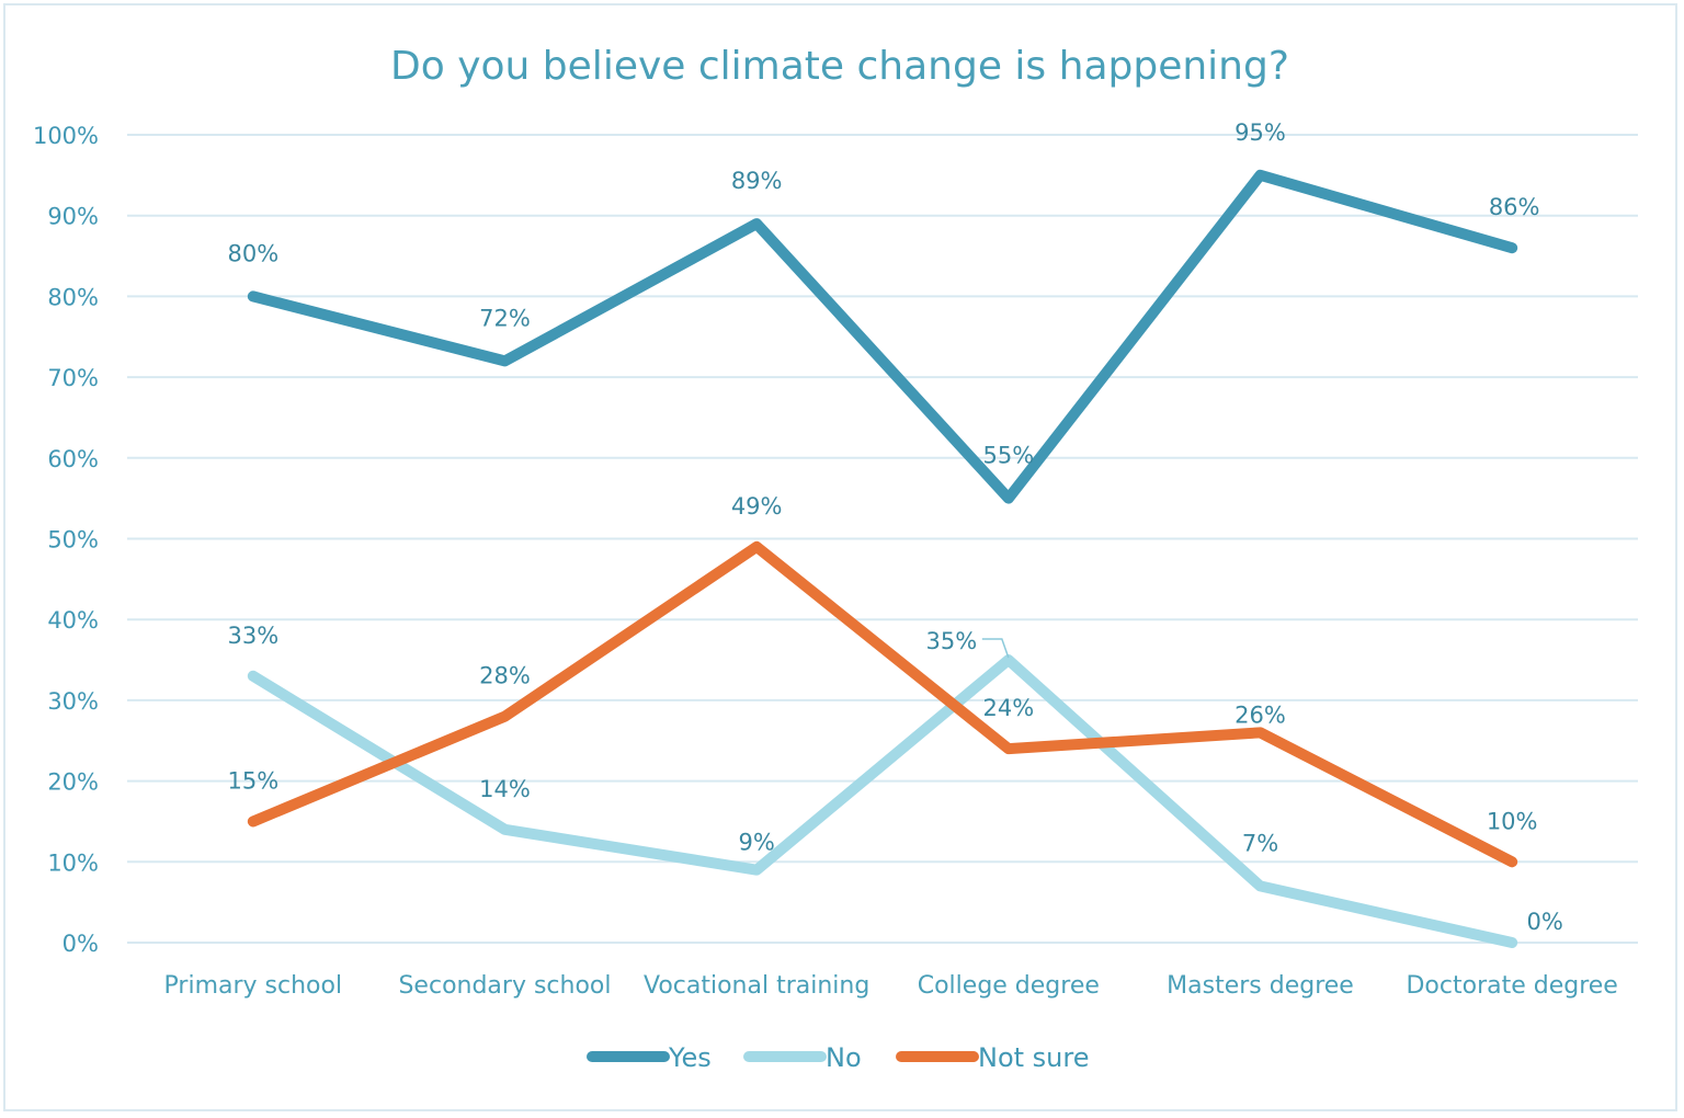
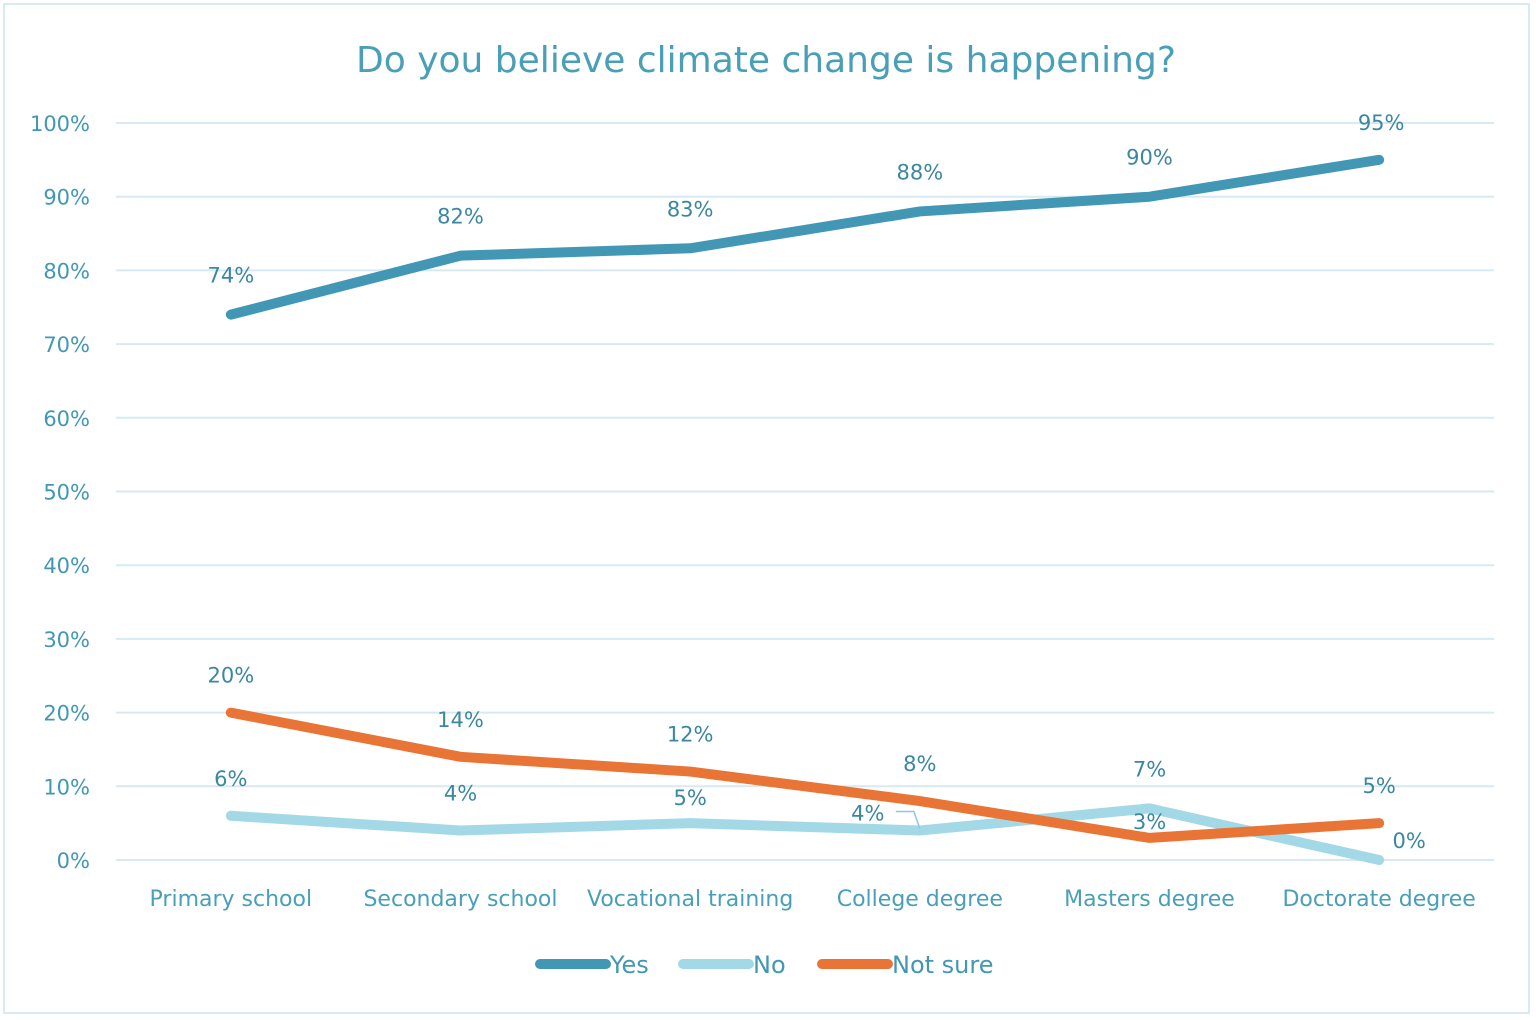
Yes/Primary school: 80% -> 74%
No/Primary school: 33% -> 6%
Not sure/Primary school: 15% -> 20%
Yes/Secondary school: 72% -> 82%
No/Secondary school: 14% -> 4%
Not sure/Secondary school: 28% -> 14%
Yes/Vocational training: 89% -> 83%
No/Vocational training: 9% -> 5%
Not sure/Vocational training: 49% -> 12%
Yes/College degree: 55% -> 88%
No/College degree: 35% -> 4%
Not sure/College degree: 24% -> 8%
Yes/Masters degree: 95% -> 90%
Not sure/Masters degree: 26% -> 3%
Yes/Doctorate degree: 86% -> 95%
Not sure/Doctorate degree: 10% -> 5%
